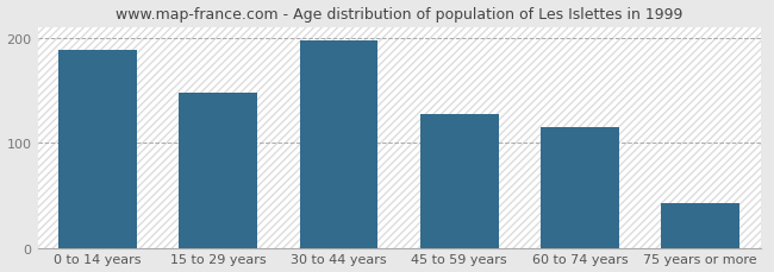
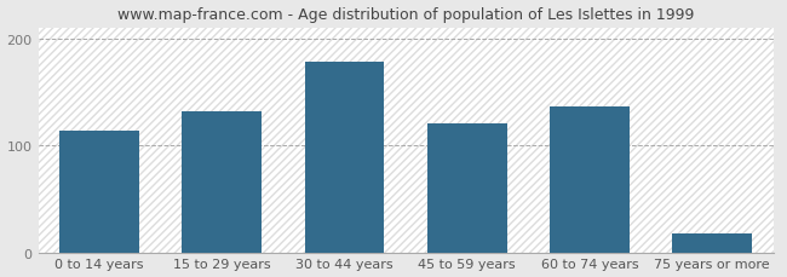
0 to 14 years: 188 -> 114
15 to 29 years: 148 -> 132
30 to 44 years: 197 -> 178
45 to 59 years: 127 -> 120
60 to 74 years: 115 -> 136
75 years or more: 42 -> 18
